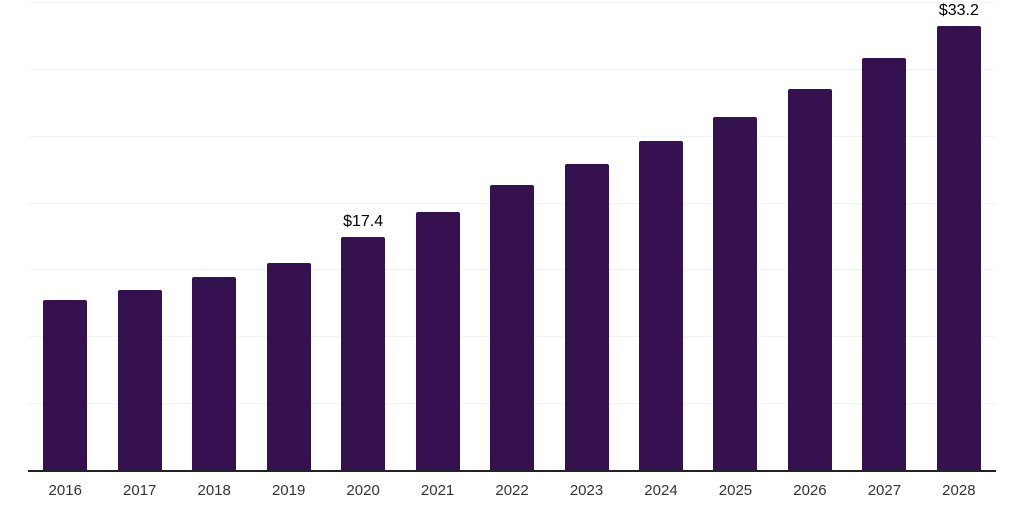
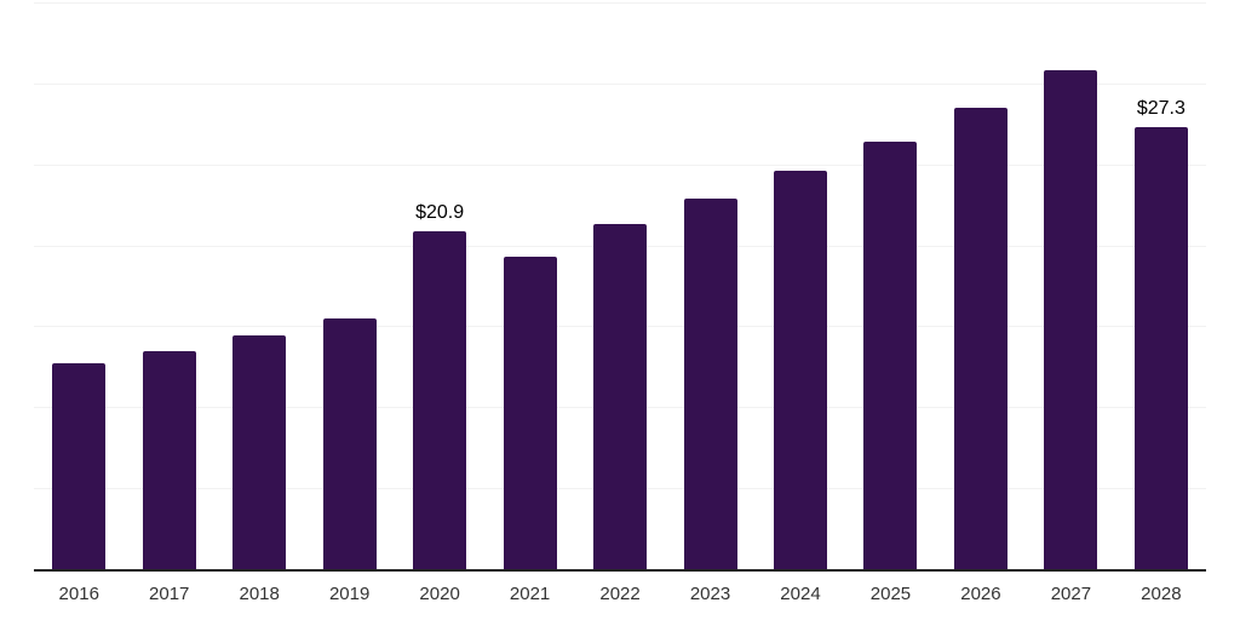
2020: $17.4 -> $20.9
2028: $33.2 -> $27.3
